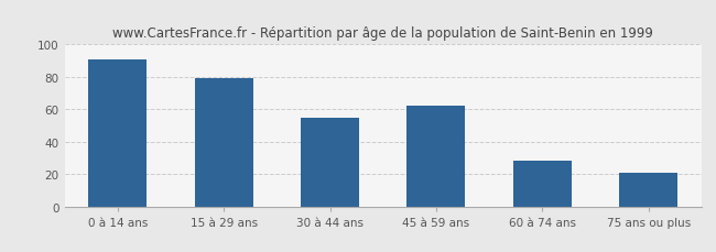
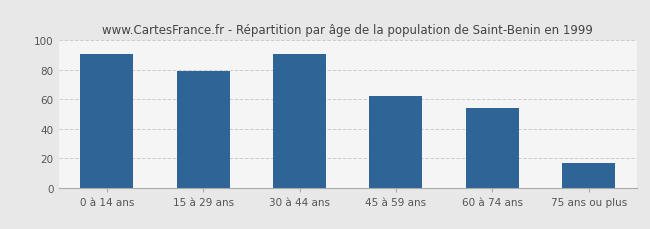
30 à 44 ans: 55 -> 91
60 à 74 ans: 28 -> 54
75 ans ou plus: 21 -> 17
